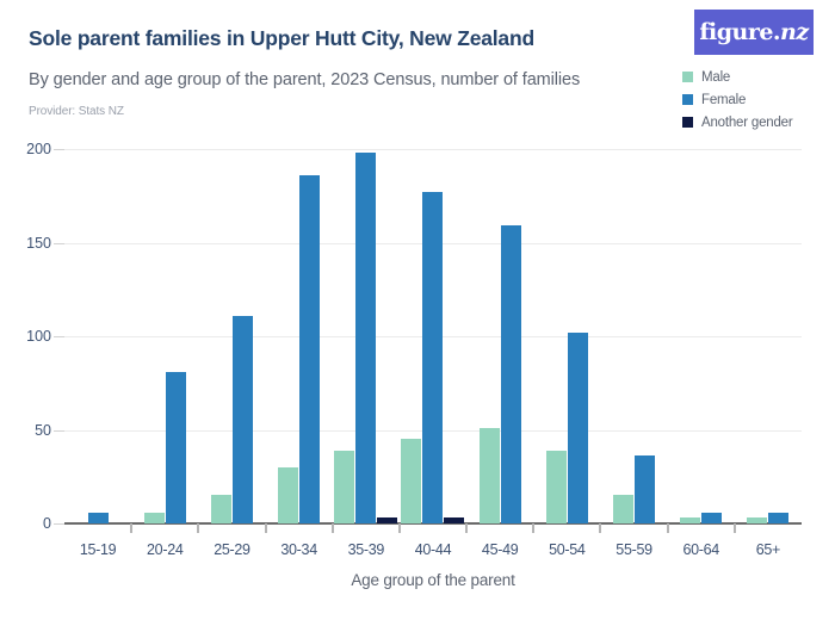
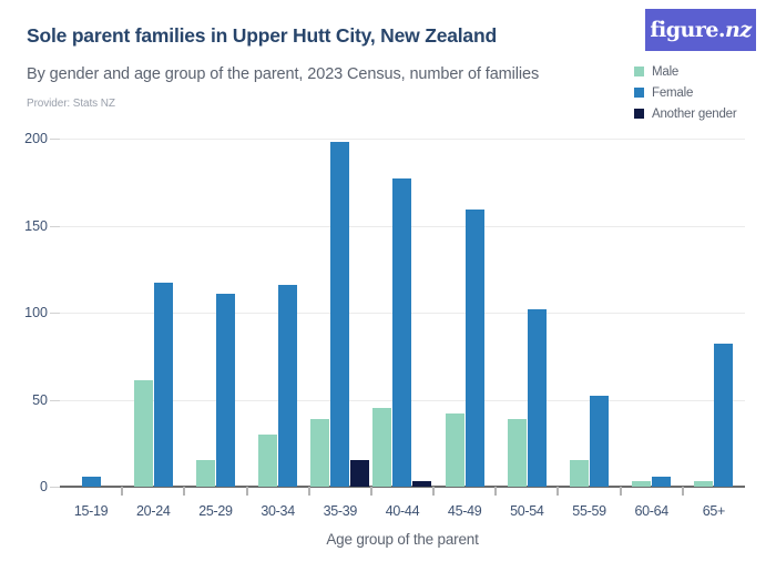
Male/20-24: 6 -> 61
Female/20-24: 81 -> 117
Female/30-34: 186 -> 116
Another gender/35-39: 3 -> 15
Male/45-49: 51 -> 42
Female/55-59: 36 -> 52
Female/65+: 6 -> 82
